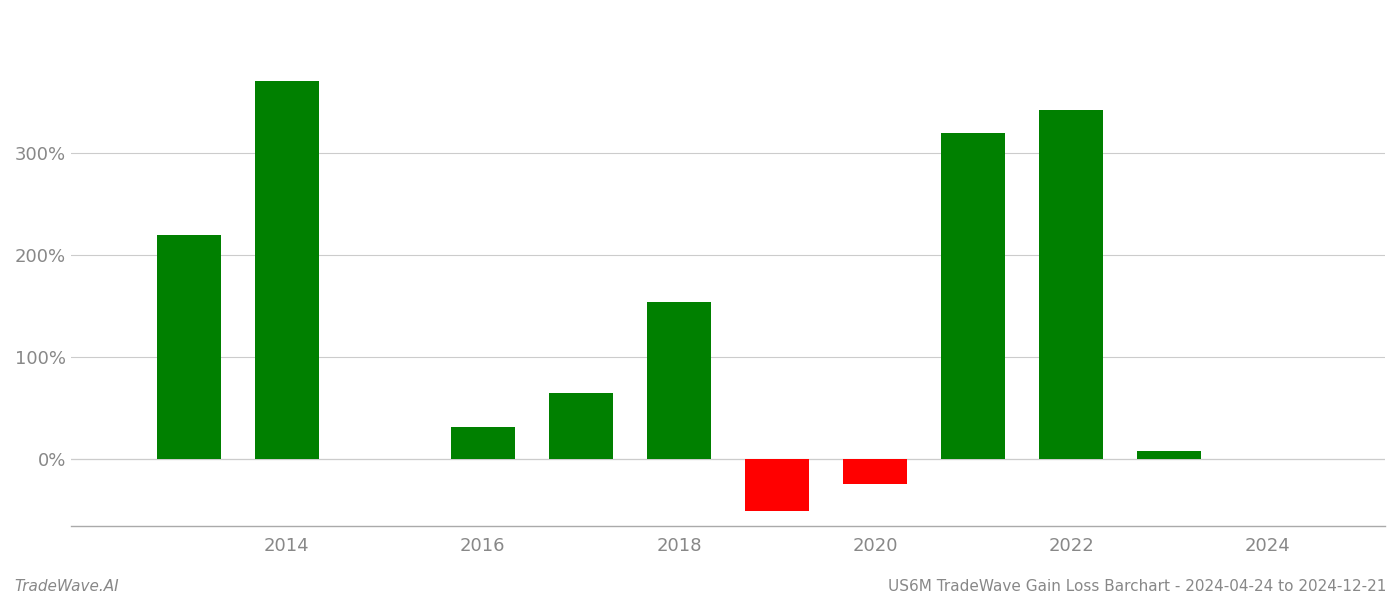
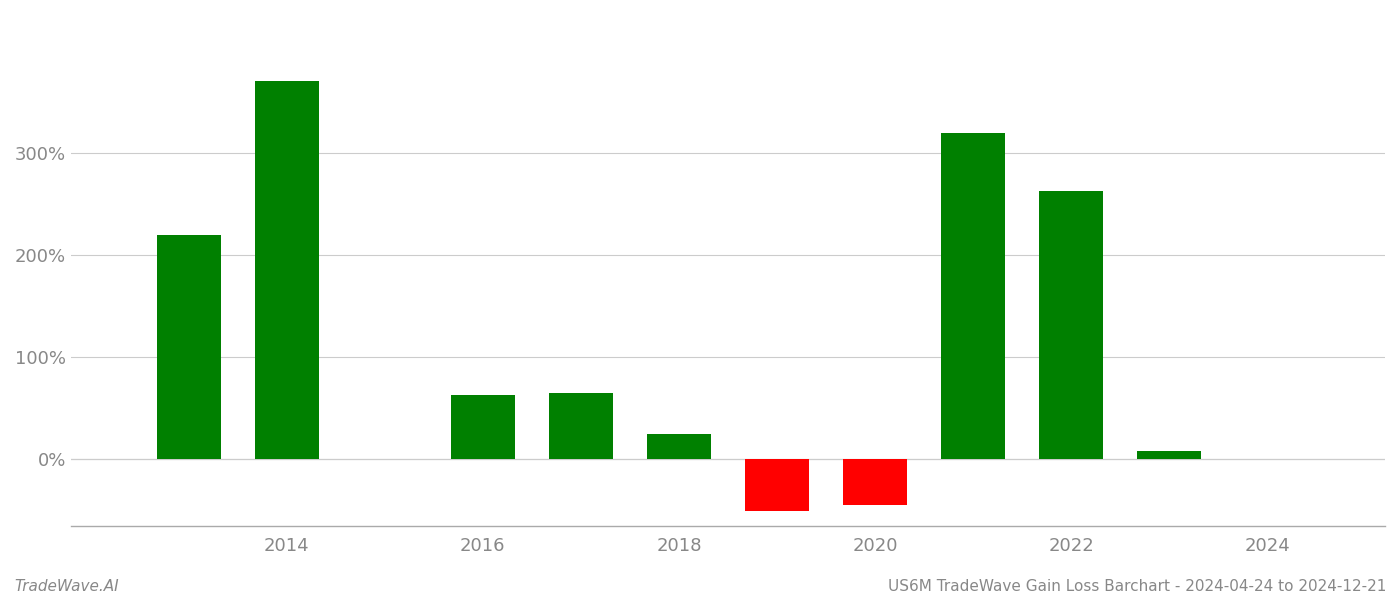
2016: 32% -> 63%
2018: 154% -> 25%
2020: -24% -> -45%
2022: 342% -> 263%
